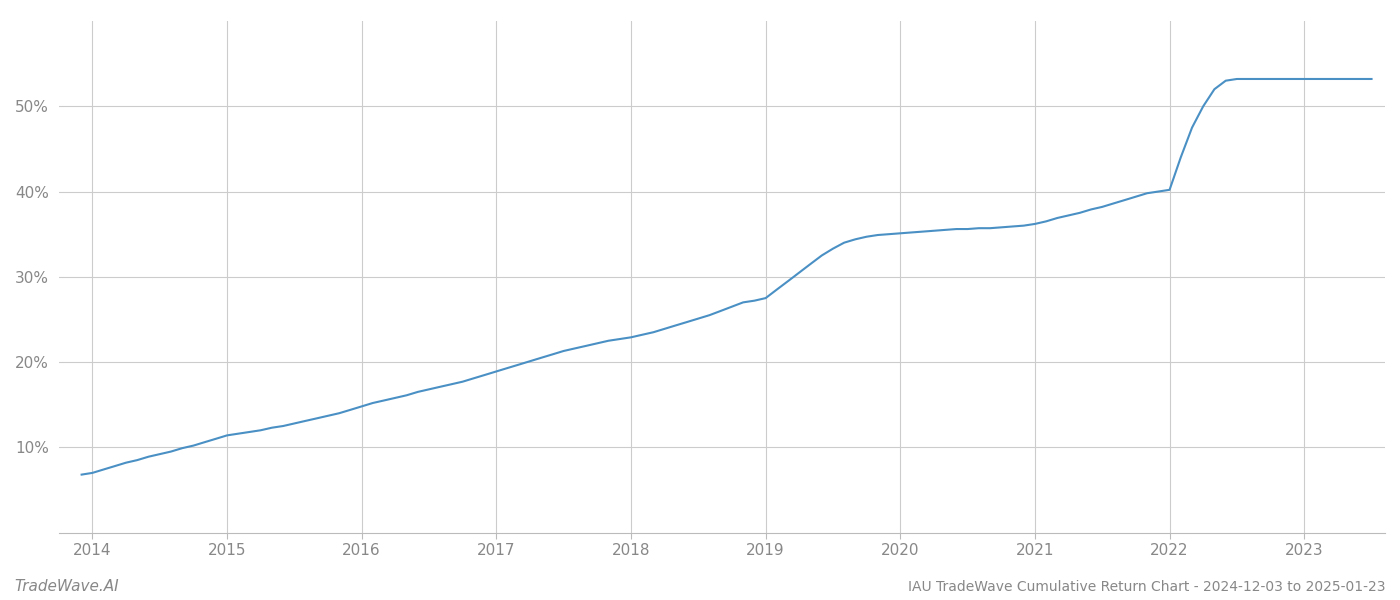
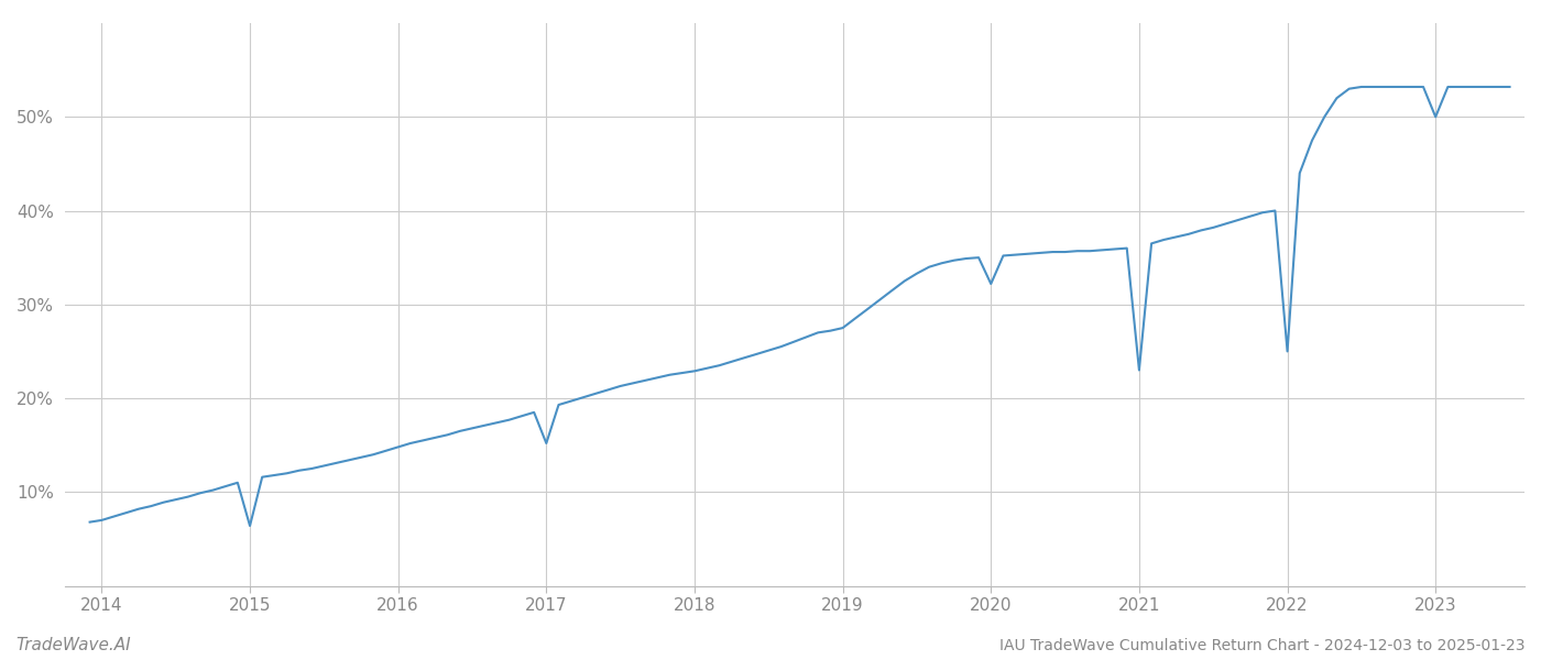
2015: 11.4% -> 6.4%
2017: 18.9% -> 15.2%
2020: 35.1% -> 32.2%
2021: 36.2% -> 23.0%
2022: 40.2% -> 25.0%
2023: 53.2% -> 50.0%
